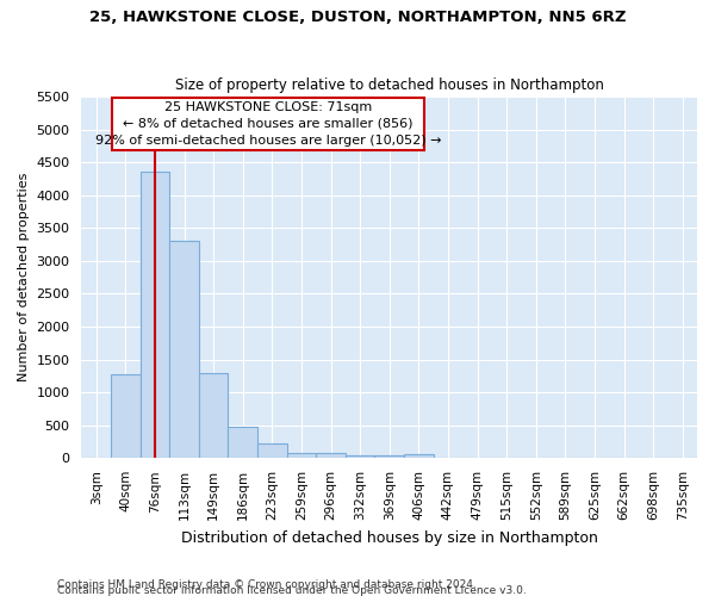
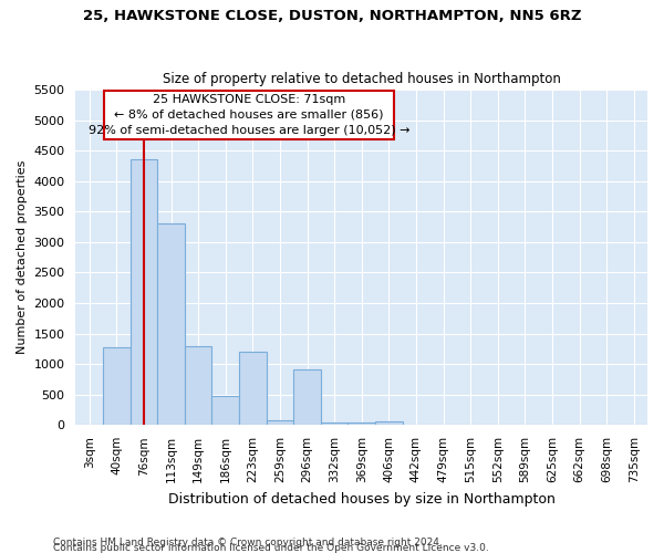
223sqm: 230 -> 1200
296sqm: 80 -> 920
